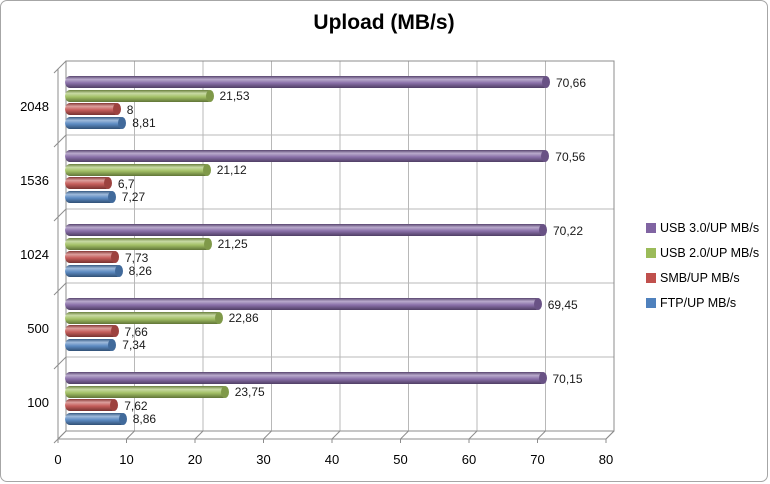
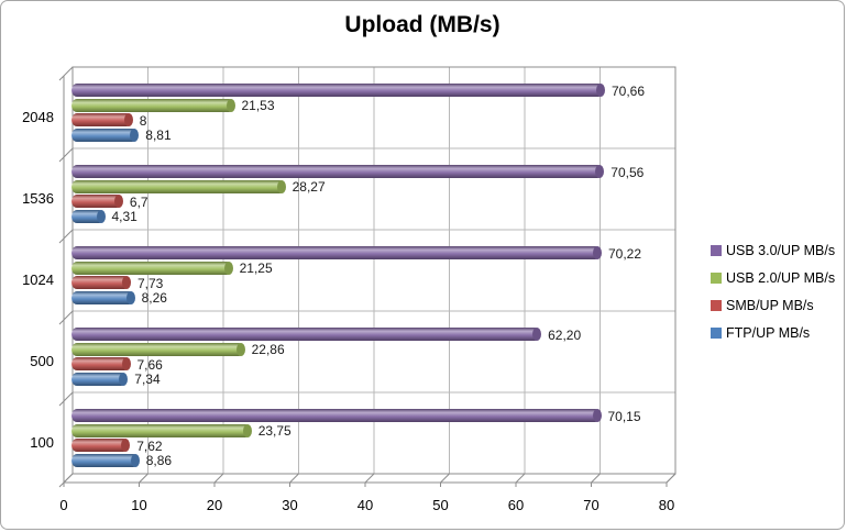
USB 2.0/UP MB/s/1536: 21,12 -> 28,27
FTP/UP MB/s/1536: 7,27 -> 4,31
USB 3.0/UP MB/s/500: 69,45 -> 62,20
